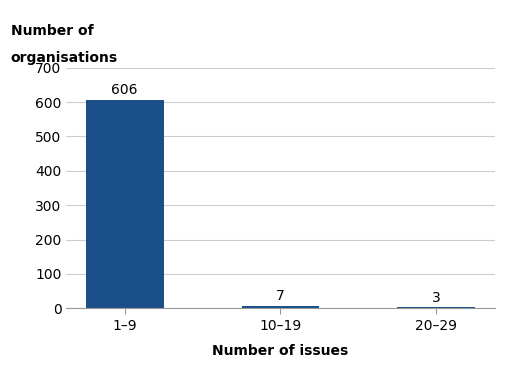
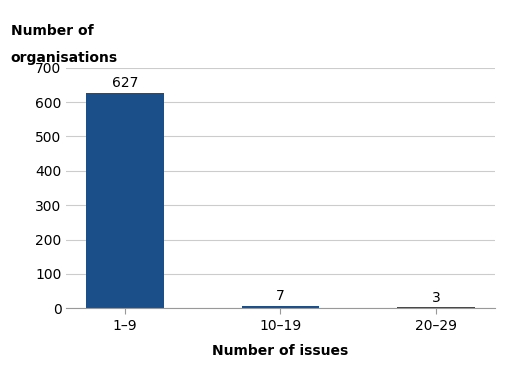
1–9: 606 -> 627
